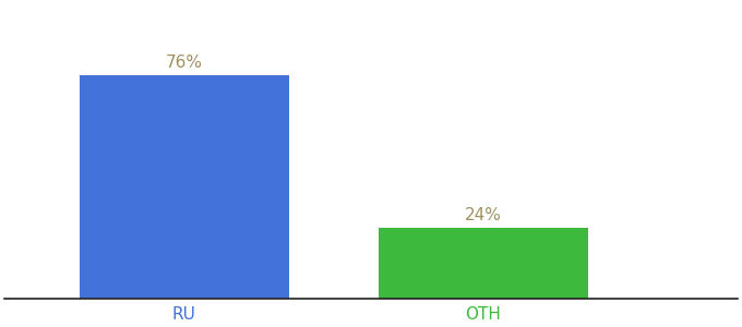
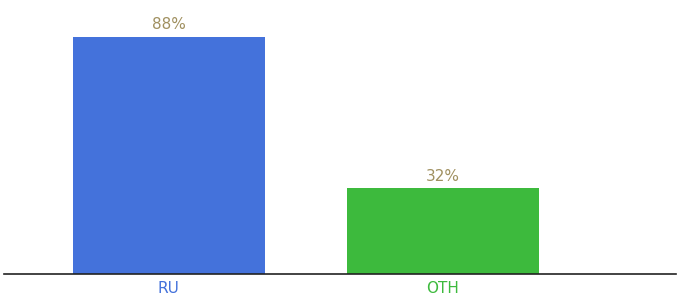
RU: 76% -> 88%
OTH: 24% -> 32%
